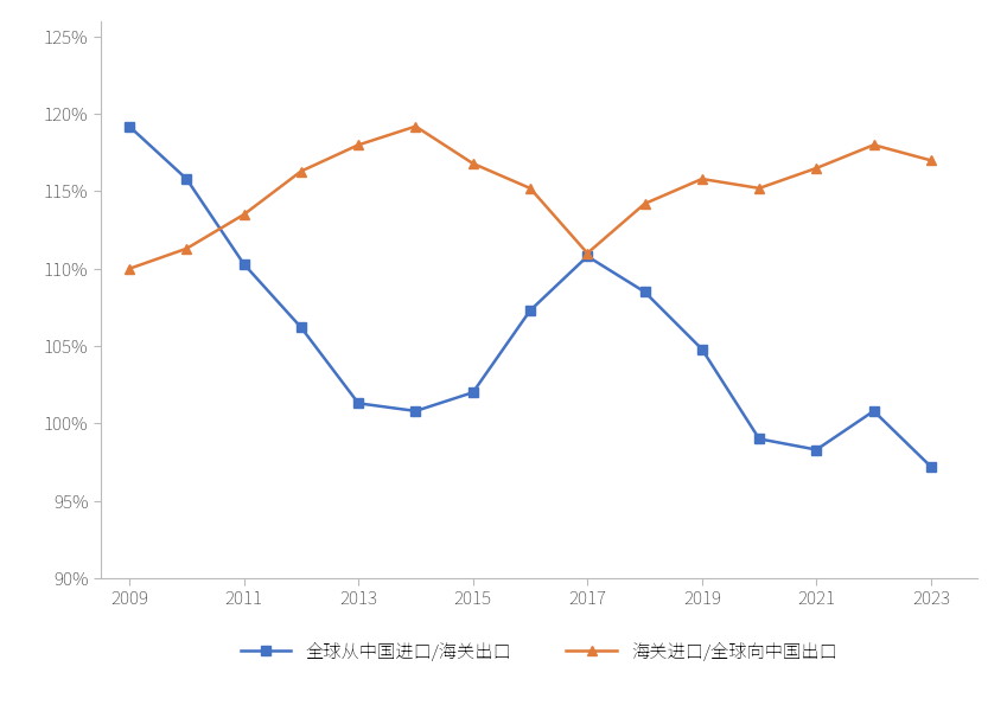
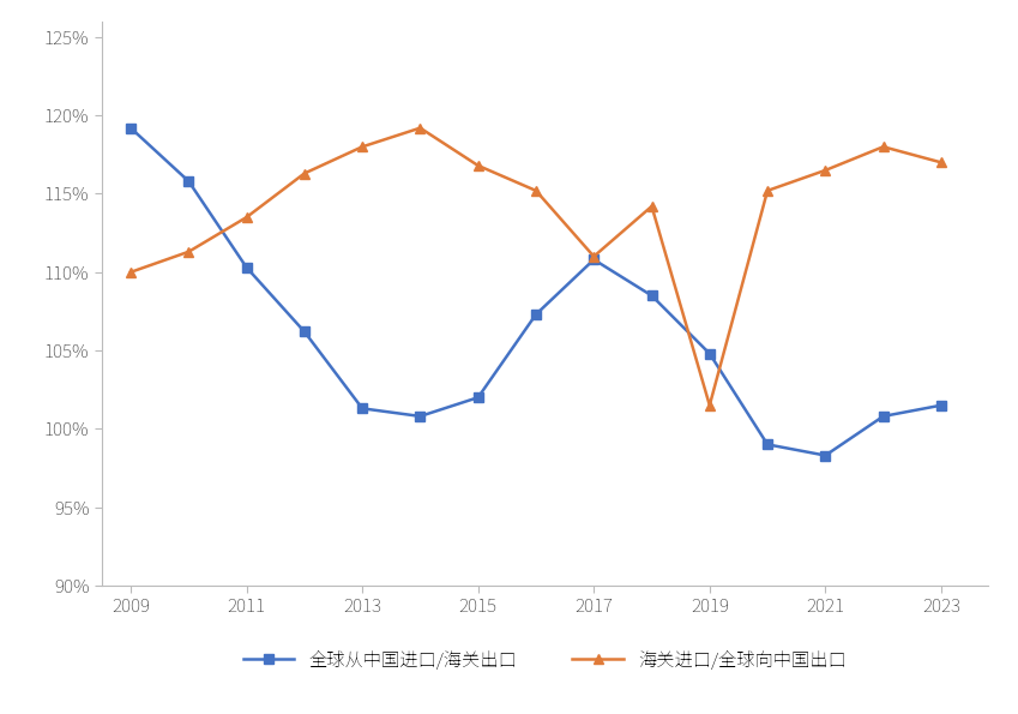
海关进口/全球向中国出口/2019: 115.8% -> 101.5%
全球从中国进口/海关出口/2023: 97.2% -> 101.5%
